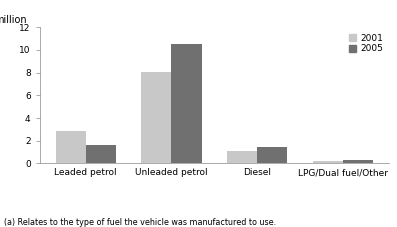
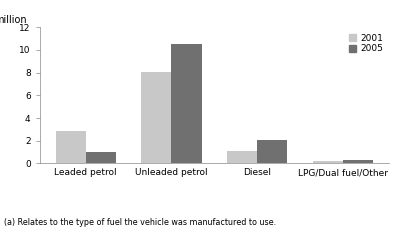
2005/Leaded petrol: 1.6 -> 1.0
2005/Diesel: 1.4 -> 2.1
